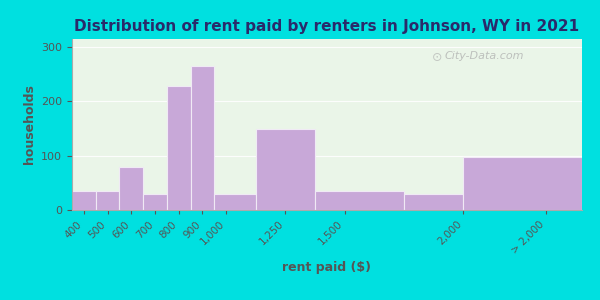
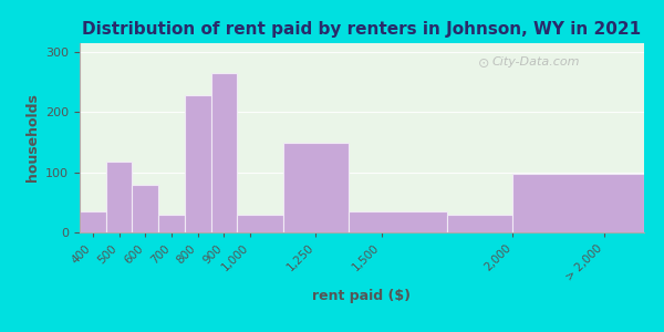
500: 35 -> 118
